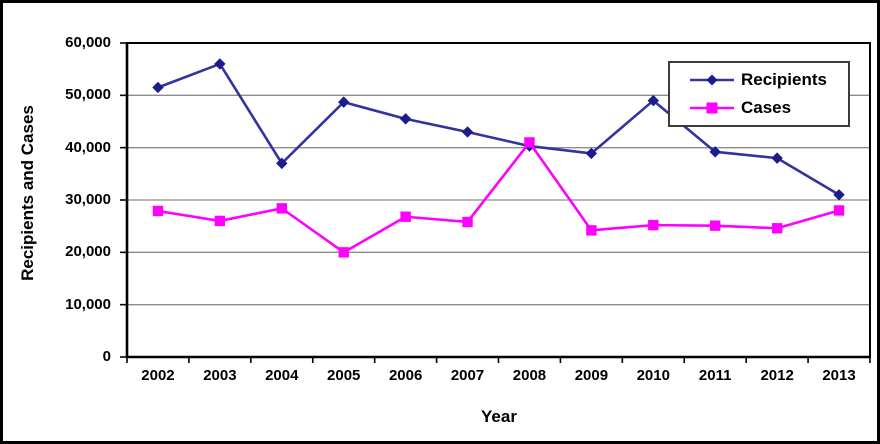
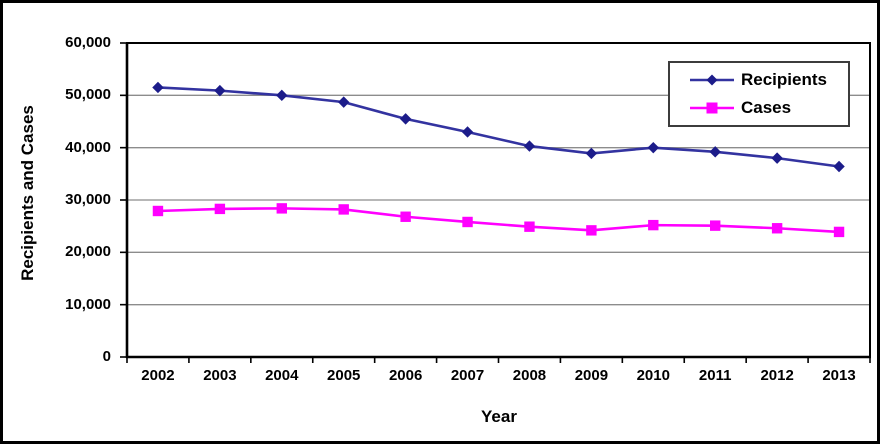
Recipients/2003: 56000 -> 51000
Cases/2003: 26000 -> 28000
Recipients/2004: 37000 -> 50000
Cases/2005: 20000 -> 28000
Cases/2008: 41000 -> 25000
Recipients/2010: 49000 -> 40000
Recipients/2013: 31000 -> 36000
Cases/2013: 28000 -> 24000
